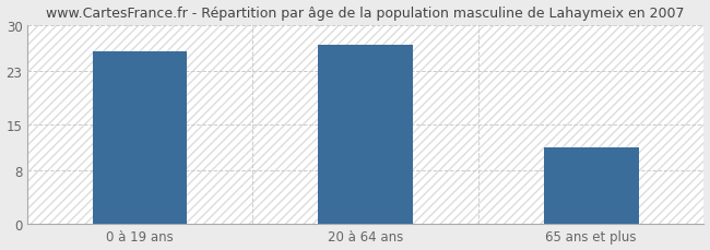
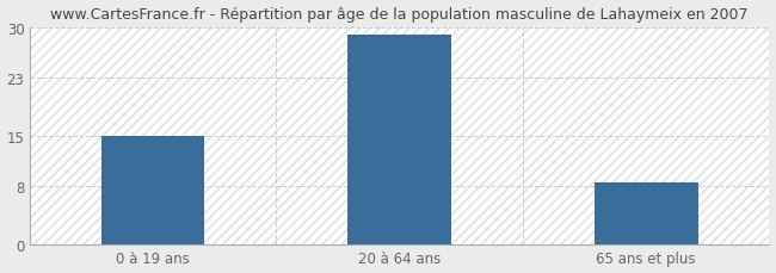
0 à 19 ans: 26.0 -> 15.0
20 à 64 ans: 27.0 -> 29.0
65 ans et plus: 11.6 -> 8.5
